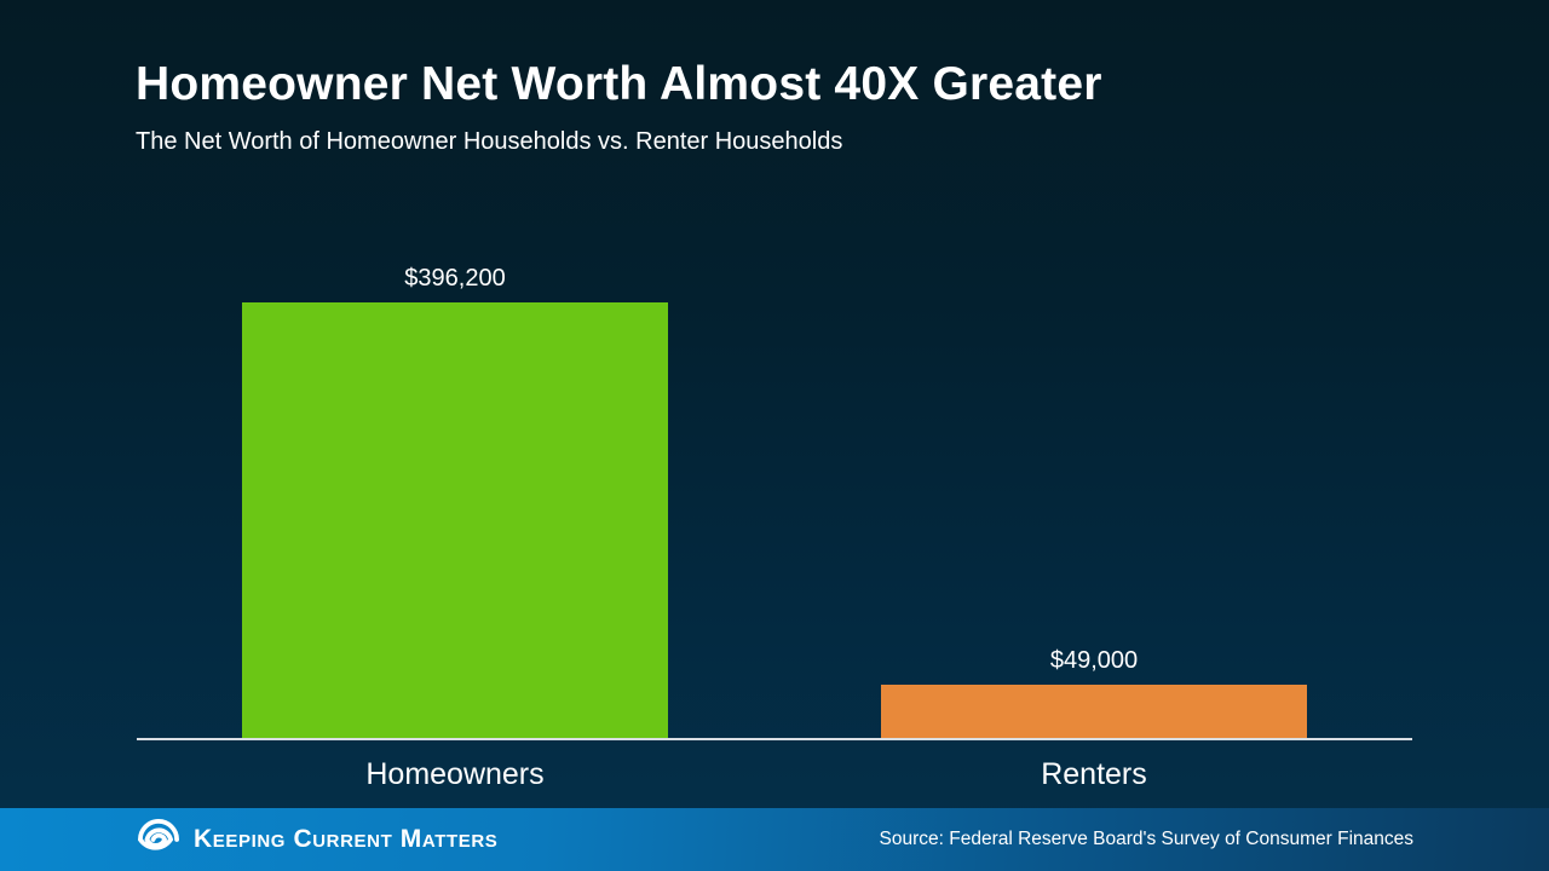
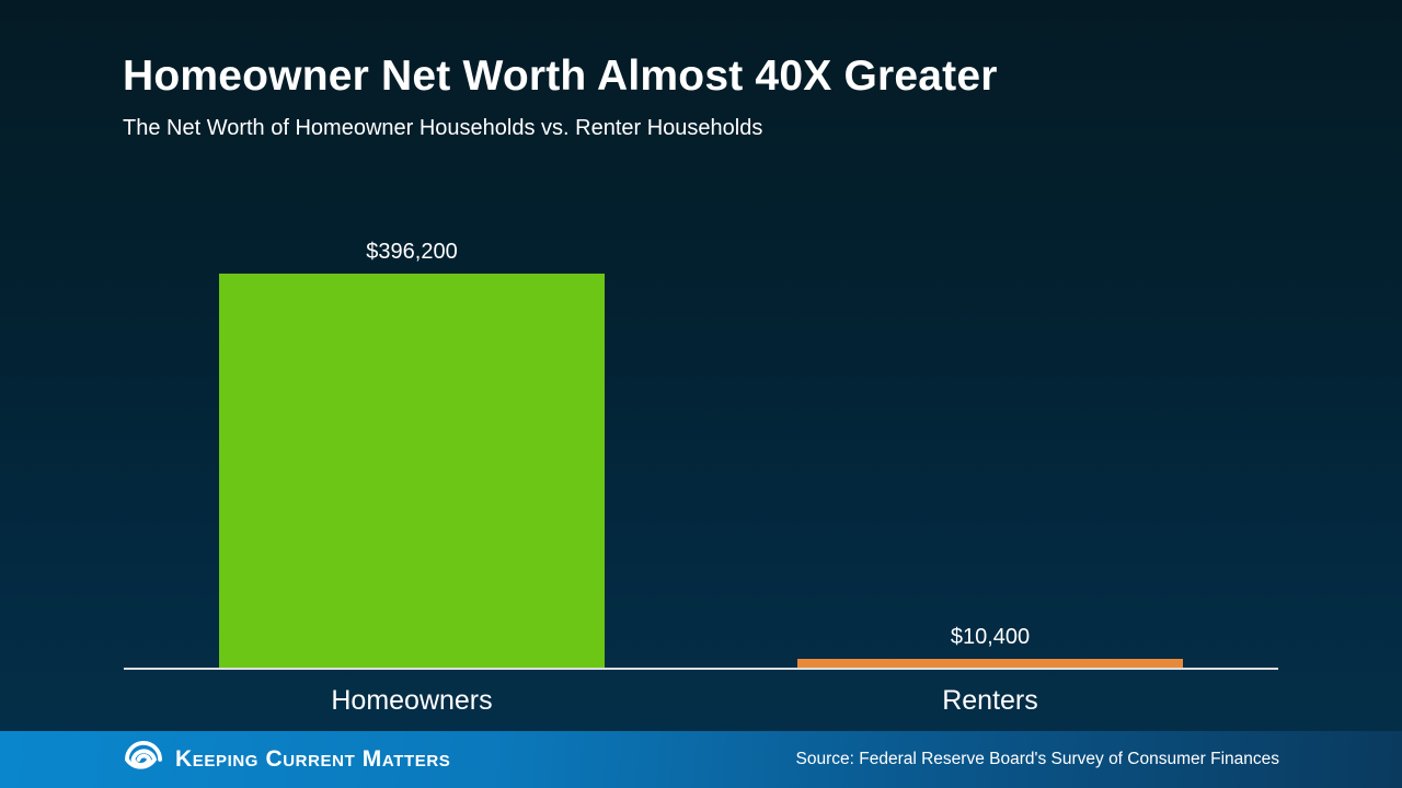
Renters: $49,000 -> $10,400
